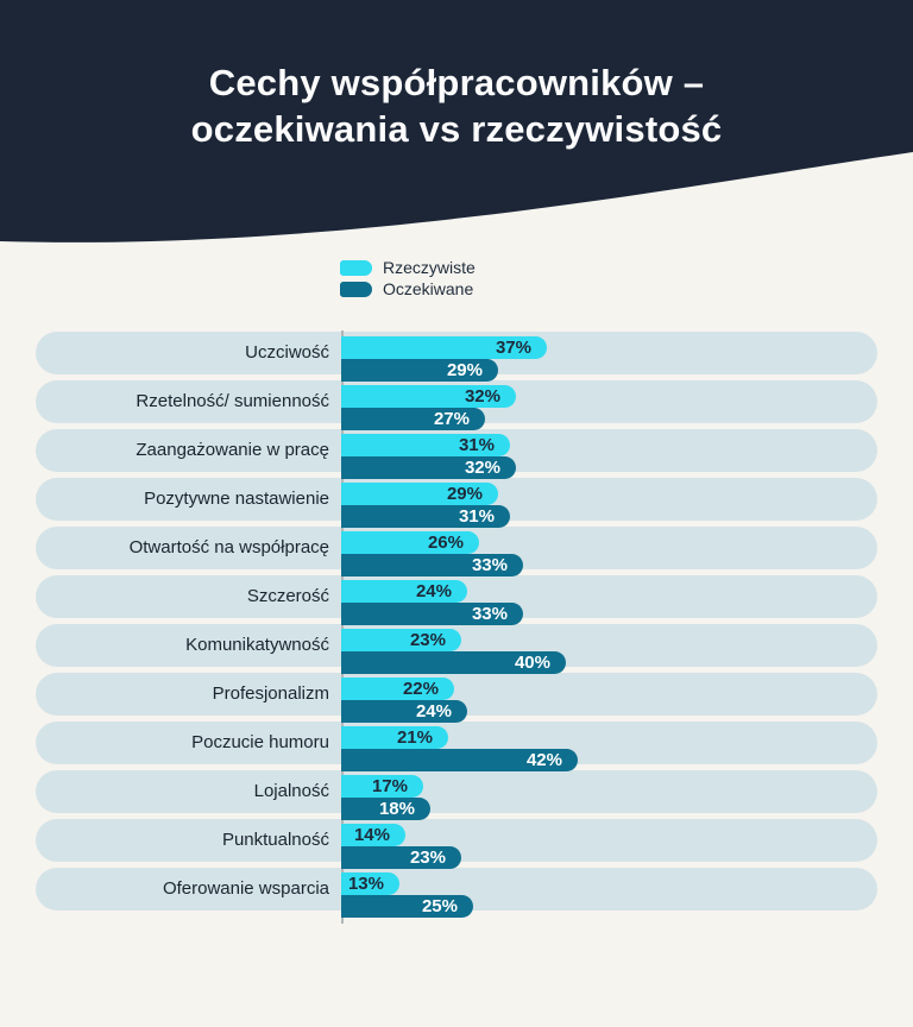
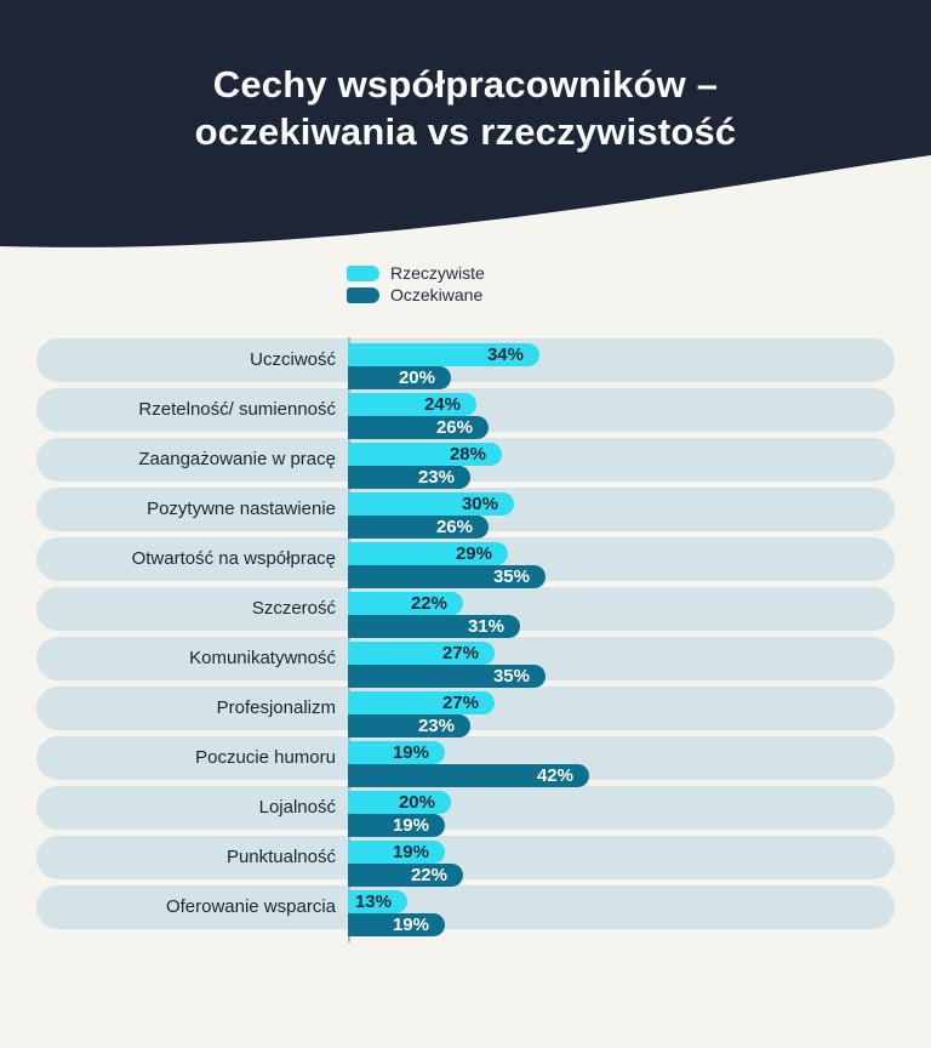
Rzeczywiste/Uczciwość: 37% -> 34%
Oczekiwane/Uczciwość: 29% -> 20%
Rzeczywiste/Rzetelność/ sumienność: 32% -> 24%
Oczekiwane/Rzetelność/ sumienność: 27% -> 26%
Rzeczywiste/Zaangażowanie w pracę: 31% -> 28%
Oczekiwane/Zaangażowanie w pracę: 32% -> 23%
Rzeczywiste/Pozytywne nastawienie: 29% -> 30%
Oczekiwane/Pozytywne nastawienie: 31% -> 26%
Rzeczywiste/Otwartość na współpracę: 26% -> 29%
Oczekiwane/Otwartość na współpracę: 33% -> 35%
Rzeczywiste/Szczerość: 24% -> 22%
Oczekiwane/Szczerość: 33% -> 31%
Rzeczywiste/Komunikatywność: 23% -> 27%
Oczekiwane/Komunikatywność: 40% -> 35%
Rzeczywiste/Profesjonalizm: 22% -> 27%
Oczekiwane/Profesjonalizm: 24% -> 23%
Rzeczywiste/Poczucie humoru: 21% -> 19%
Rzeczywiste/Lojalność: 17% -> 20%
Oczekiwane/Lojalność: 18% -> 19%
Rzeczywiste/Punktualność: 14% -> 19%
Oczekiwane/Punktualność: 23% -> 22%
Oczekiwane/Oferowanie wsparcia: 25% -> 19%
